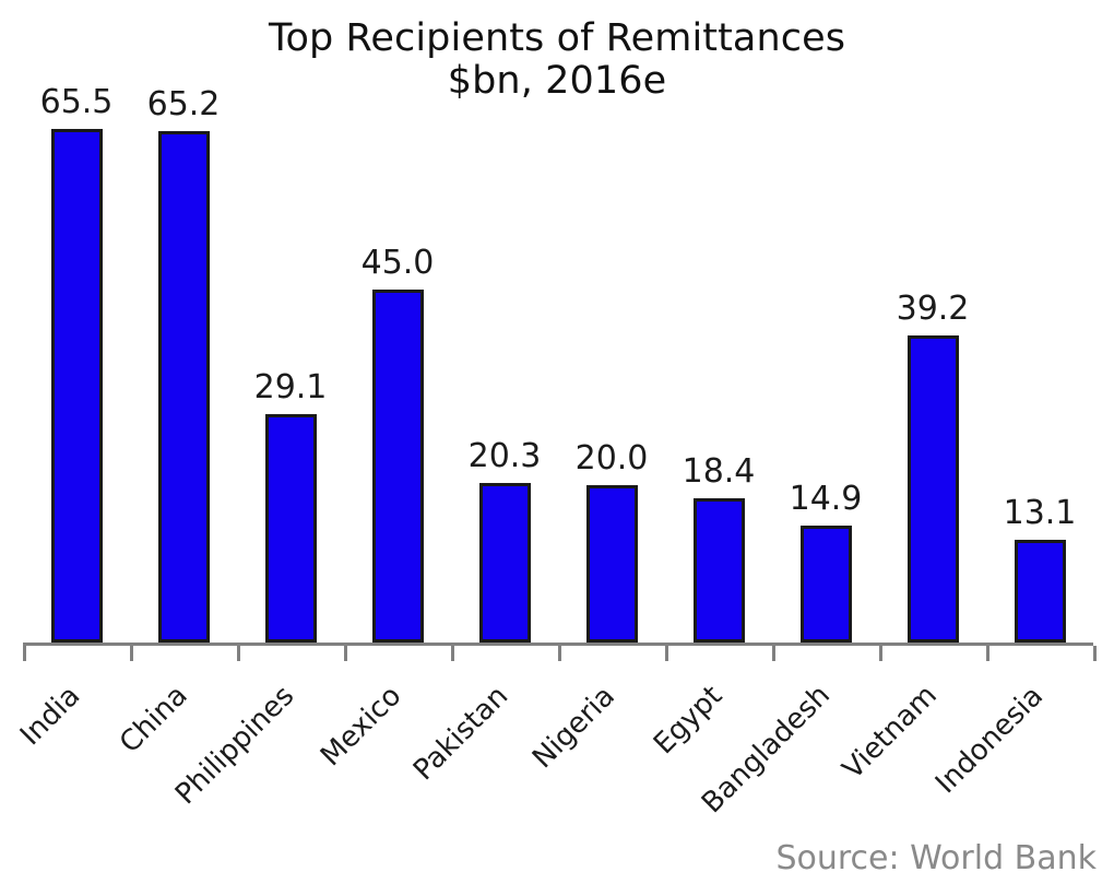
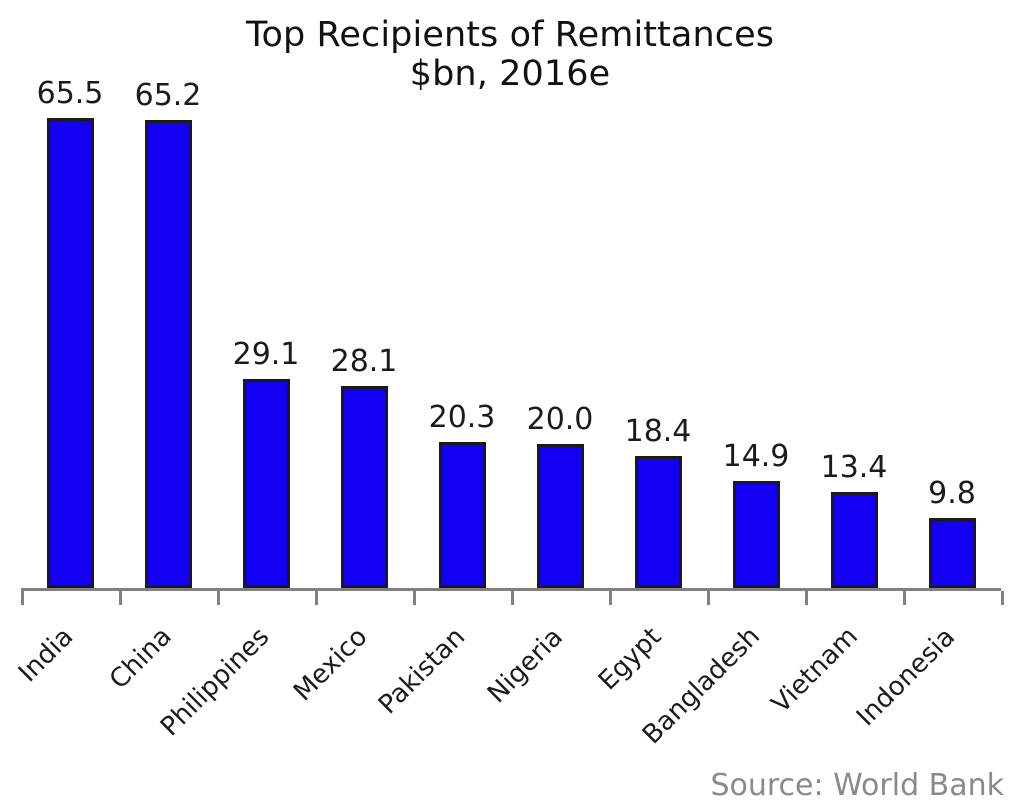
Mexico: 45.0 -> 28.1
Vietnam: 39.2 -> 13.4
Indonesia: 13.1 -> 9.8
